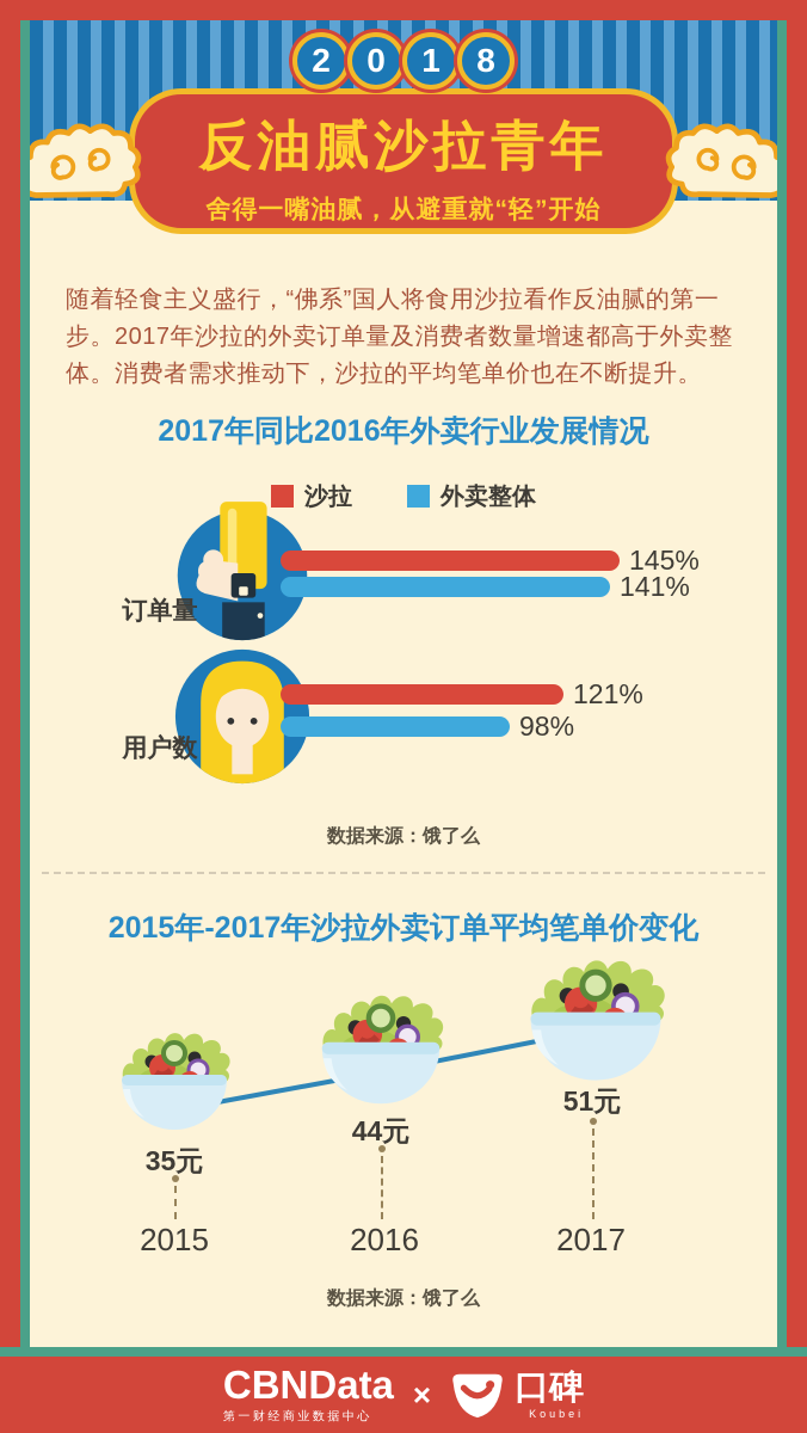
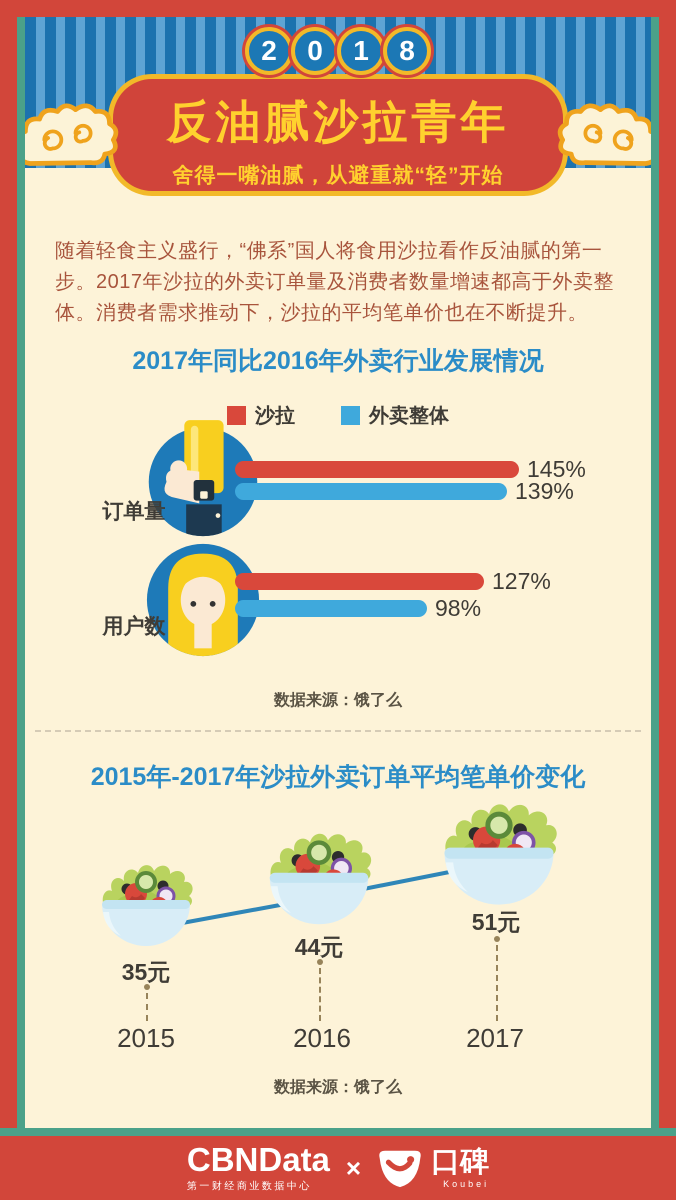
2017年同比2016年外卖行业发展情况/外卖整体/订单量: 141% -> 139%
2017年同比2016年外卖行业发展情况/沙拉/用户数: 121% -> 127%
